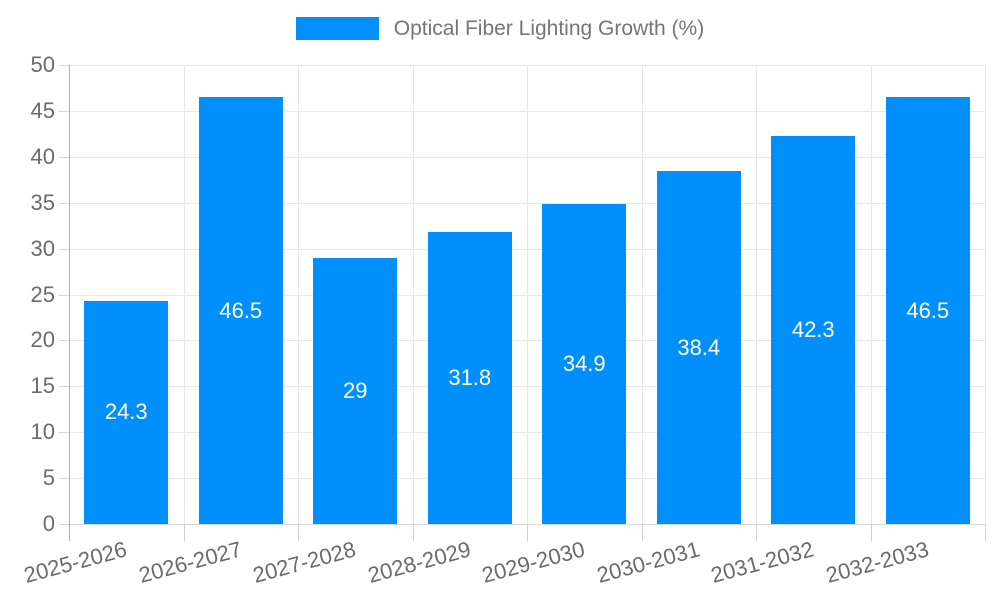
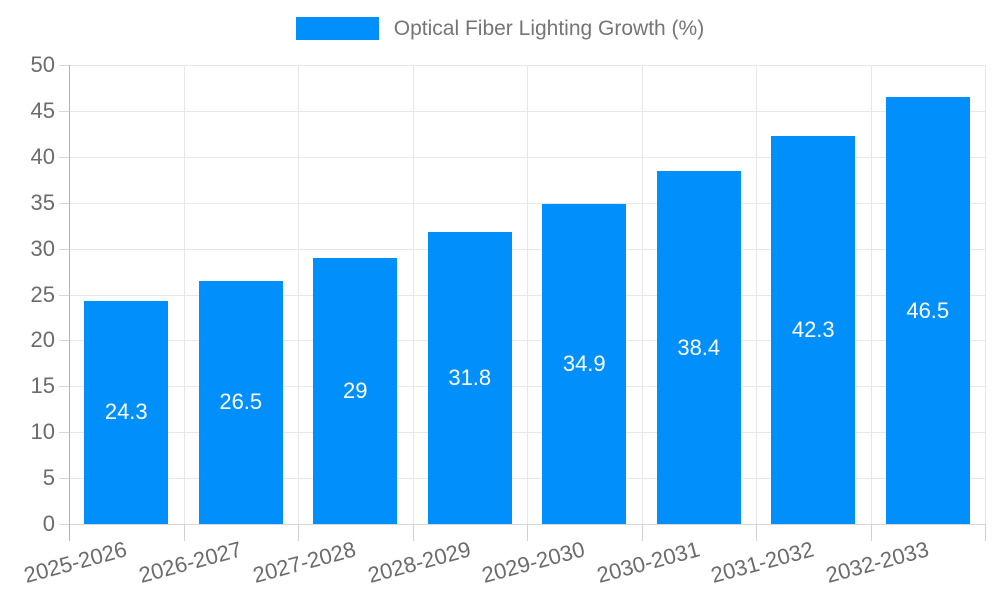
2026-2027: 46.5 -> 26.5
